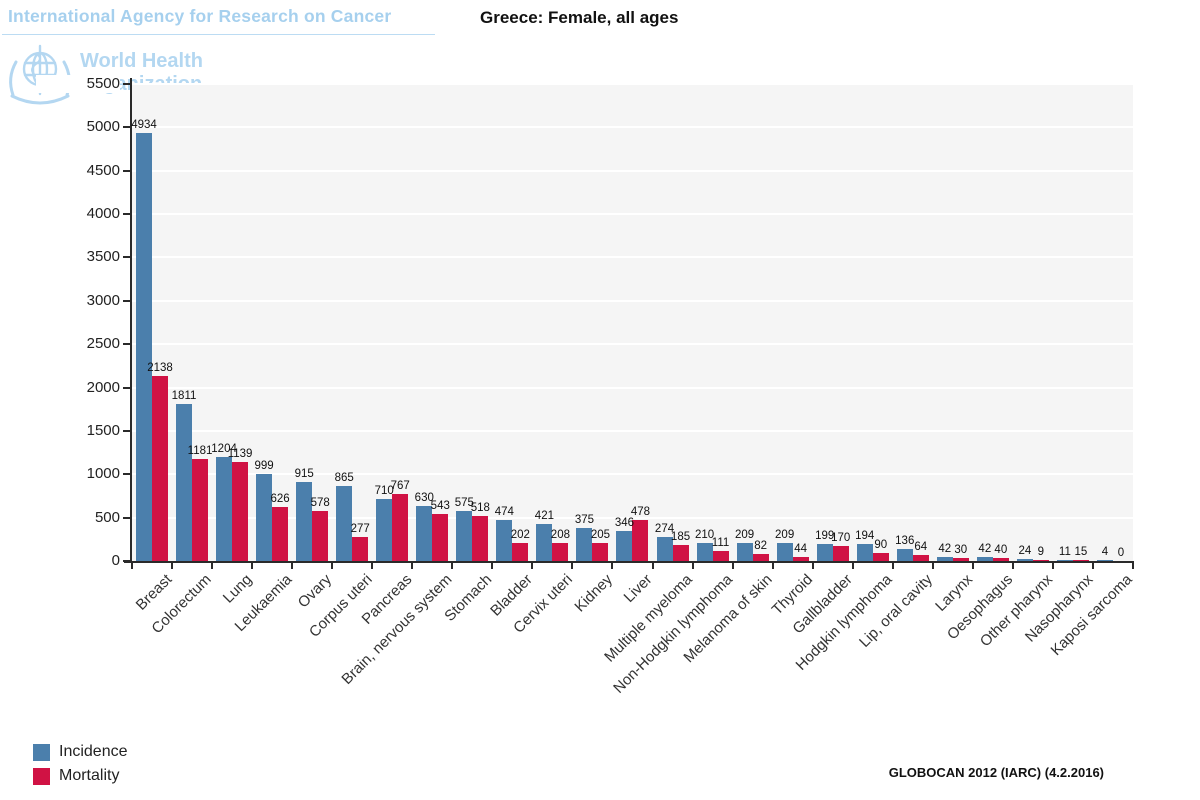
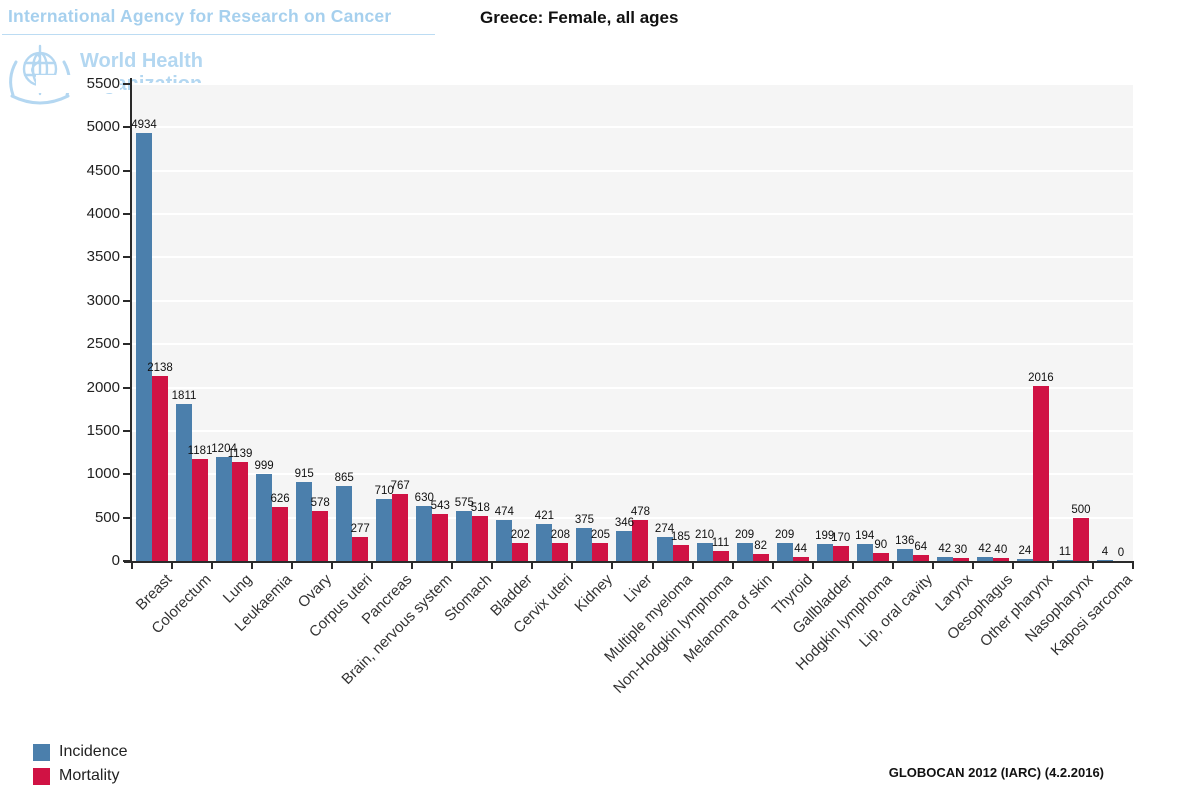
Mortality/Other pharynx: 9 -> 2016
Mortality/Nasopharynx: 15 -> 500
